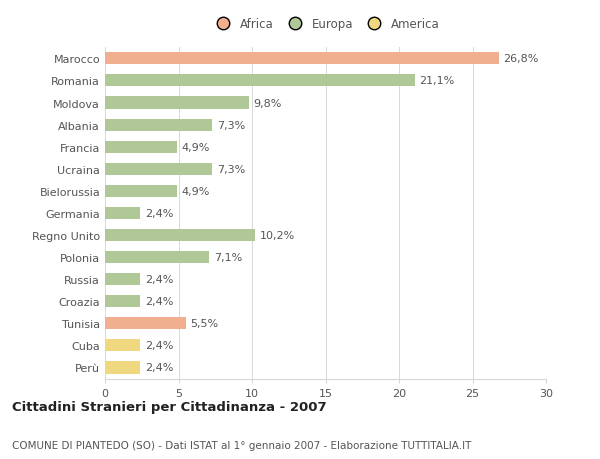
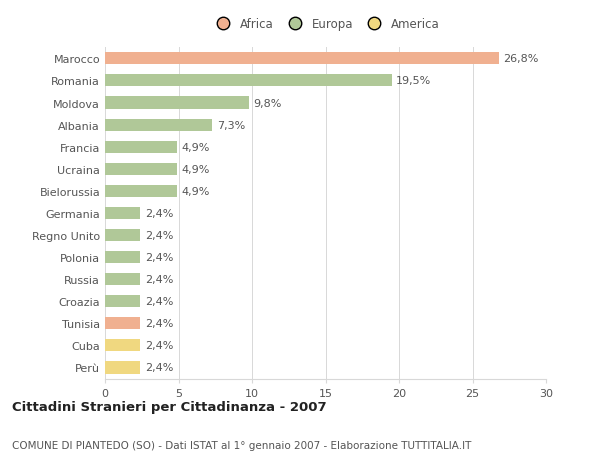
Romania: 21,1% -> 19,5%
Ucraina: 7,3% -> 4,9%
Regno Unito: 10,2% -> 2,4%
Polonia: 7,1% -> 2,4%
Tunisia: 5,5% -> 2,4%
